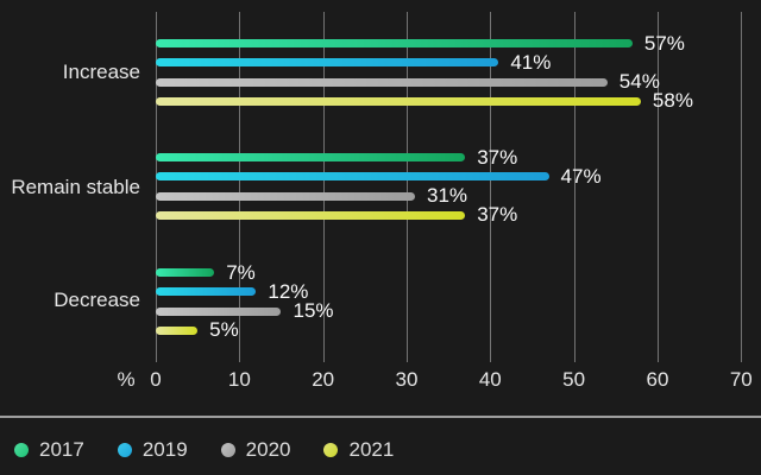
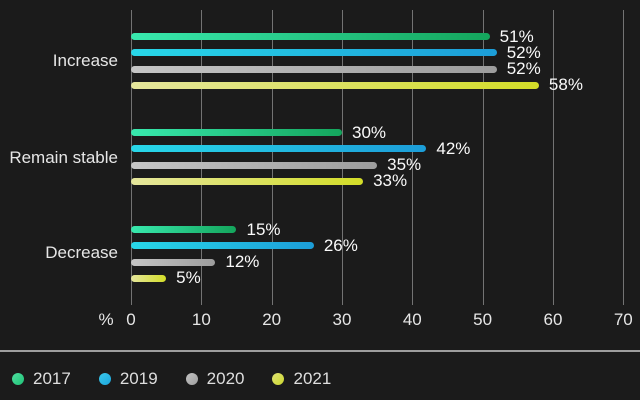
2017/Increase: 57% -> 51%
2019/Increase: 41% -> 52%
2020/Increase: 54% -> 52%
2017/Remain stable: 37% -> 30%
2019/Remain stable: 47% -> 42%
2020/Remain stable: 31% -> 35%
2021/Remain stable: 37% -> 33%
2017/Decrease: 7% -> 15%
2019/Decrease: 12% -> 26%
2020/Decrease: 15% -> 12%
